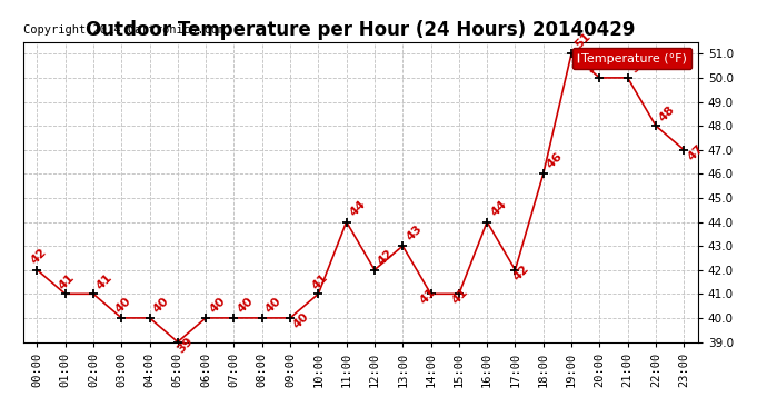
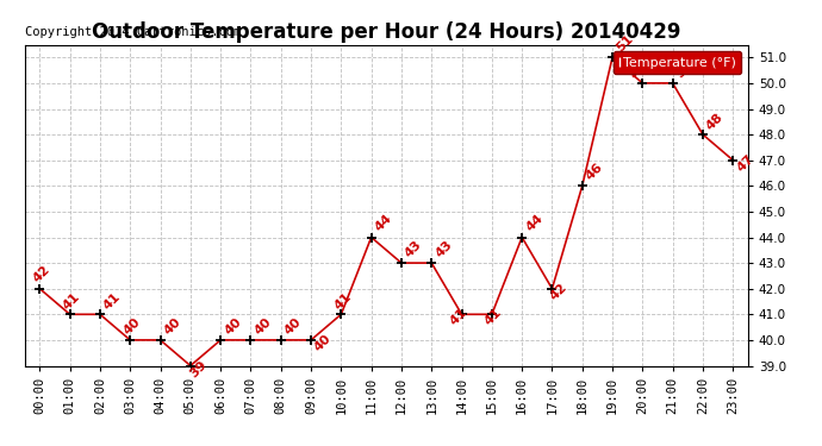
12:00: 42 -> 43
